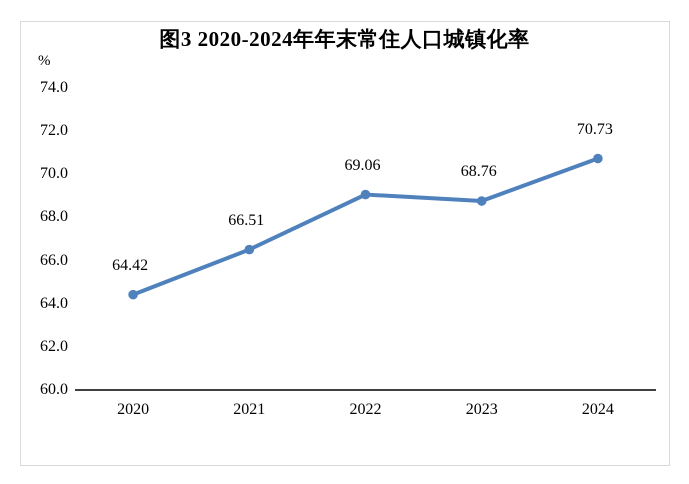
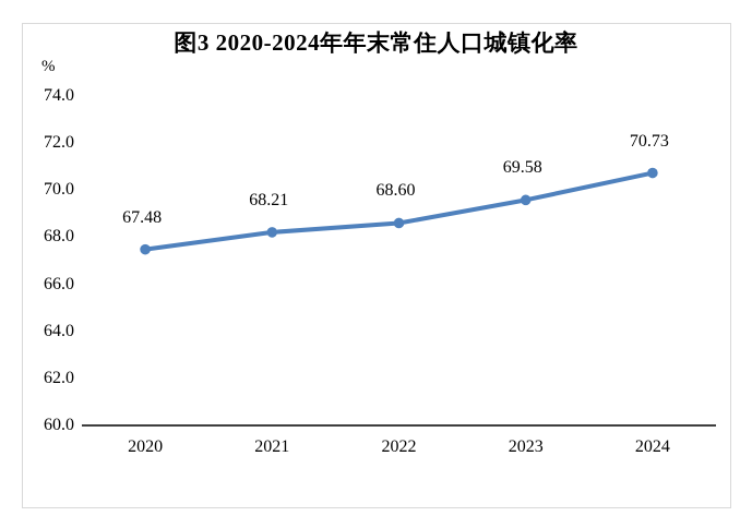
2020: 64.42 -> 67.48
2021: 66.51 -> 68.21
2022: 69.06 -> 68.60
2023: 68.76 -> 69.58
